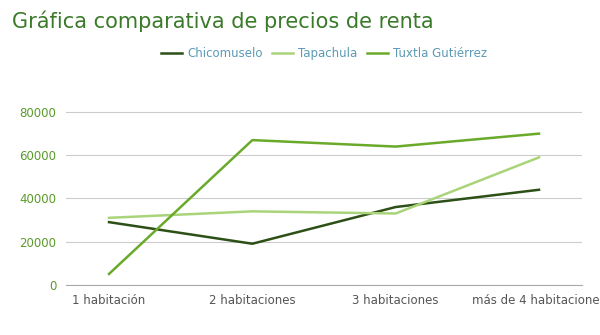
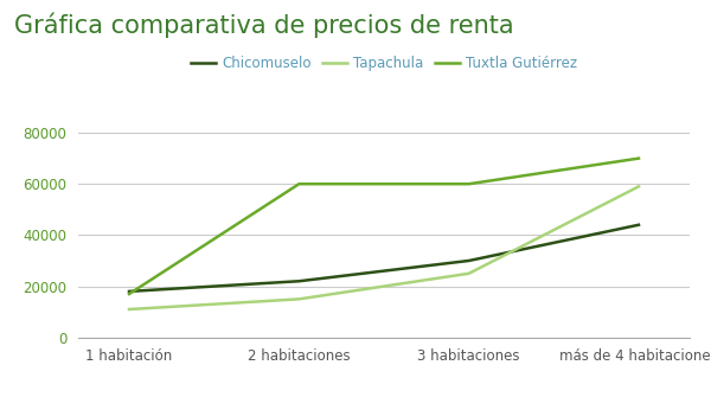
Chicomuselo/1 habitación: 29000 -> 18000
Tapachula/1 habitación: 31000 -> 11000
Tuxtla Gutiérrez/1 habitación: 5000 -> 17000
Chicomuselo/2 habitaciones: 19000 -> 22000
Tapachula/2 habitaciones: 34000 -> 15000
Tuxtla Gutiérrez/2 habitaciones: 67000 -> 60000
Chicomuselo/3 habitaciones: 36000 -> 30000
Tapachula/3 habitaciones: 33000 -> 25000
Tuxtla Gutiérrez/3 habitaciones: 64000 -> 60000
